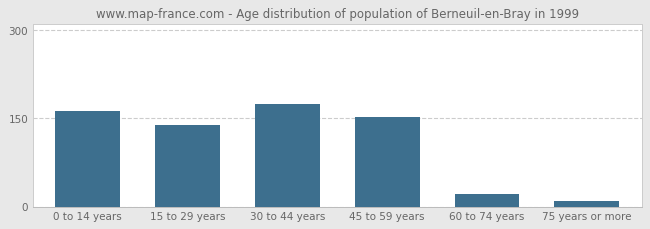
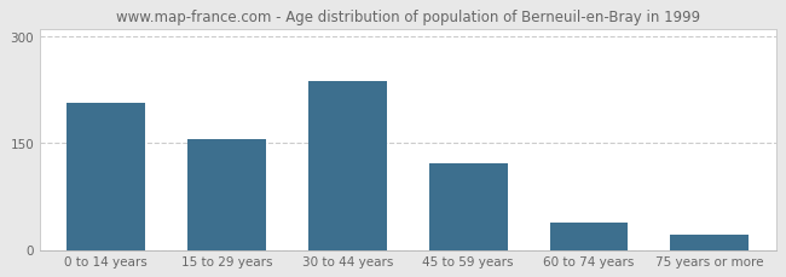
0 to 14 years: 163 -> 206
15 to 29 years: 138 -> 156
30 to 44 years: 175 -> 238
45 to 59 years: 153 -> 122
60 to 74 years: 22 -> 38
75 years or more: 10 -> 22
